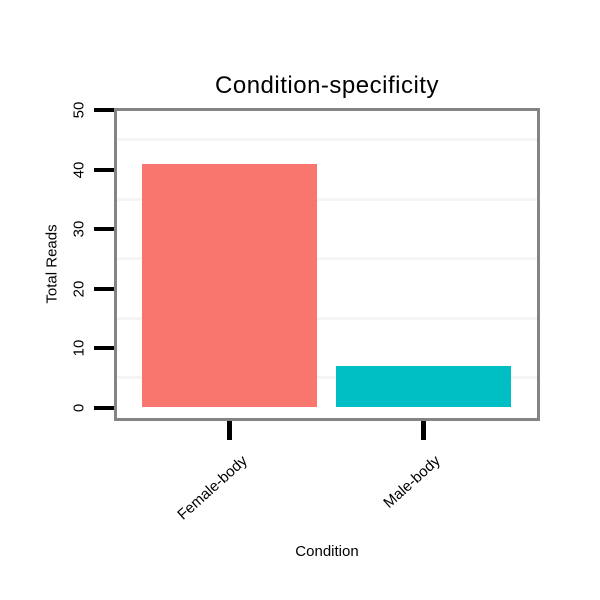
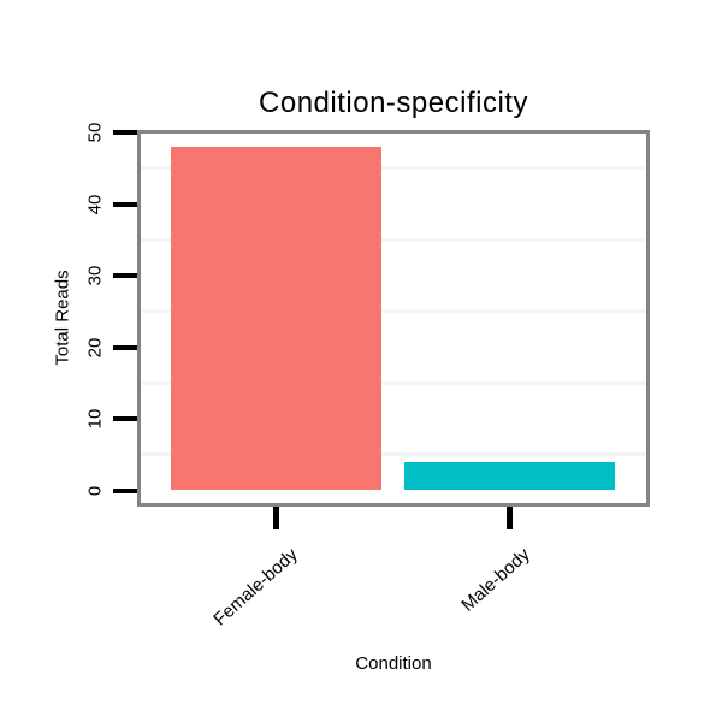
Female-body: 41 -> 48
Male-body: 7 -> 4
